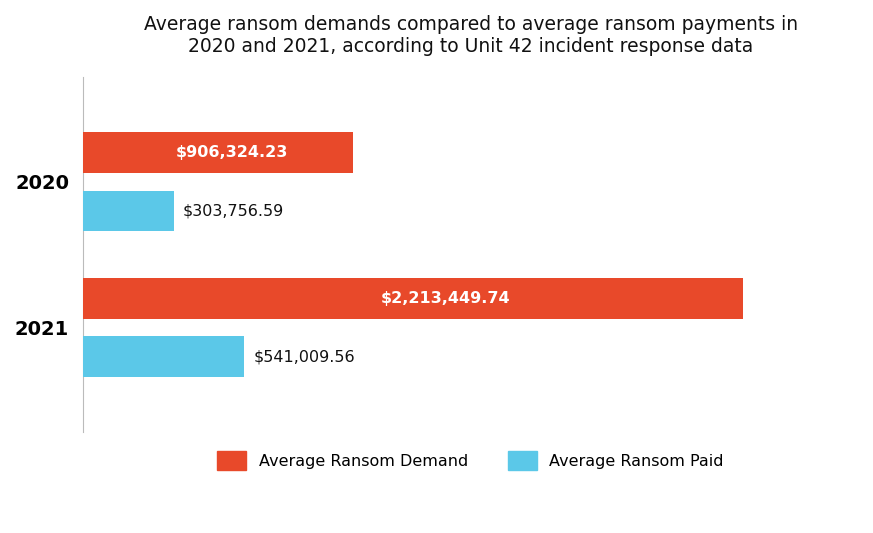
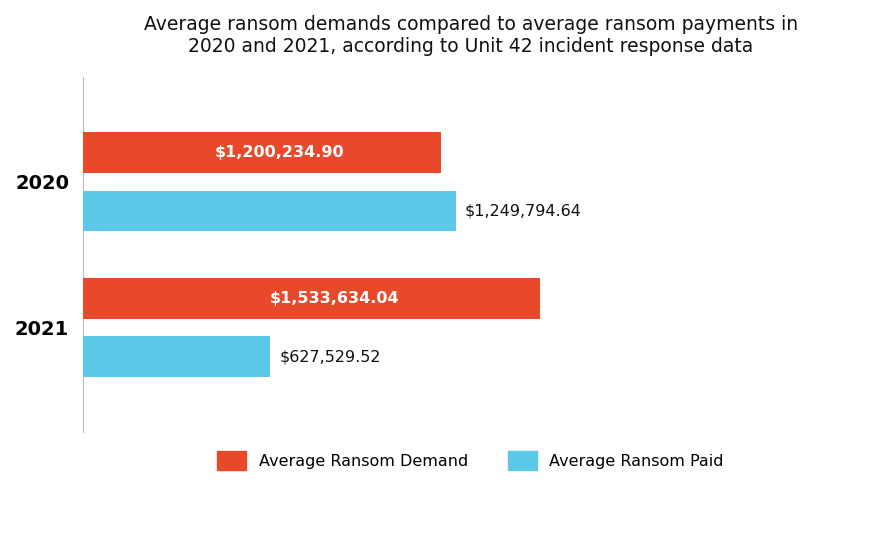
Average Ransom Demand/2020: $906,324.23 -> $1,200,234.90
Average Ransom Paid/2020: $303,756.59 -> $1,249,794.64
Average Ransom Demand/2021: $2,213,449.74 -> $1,533,634.04
Average Ransom Paid/2021: $541,009.56 -> $627,529.52
